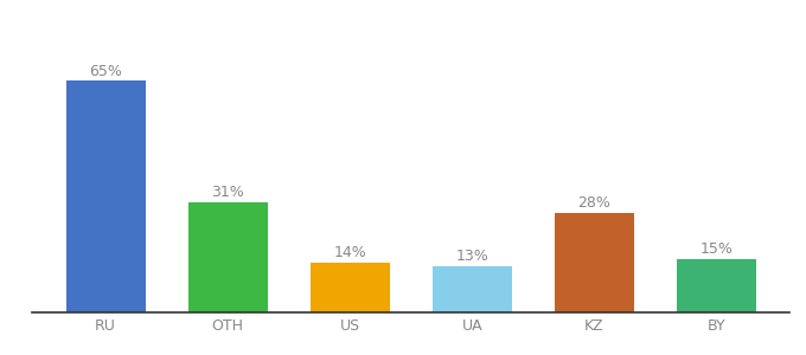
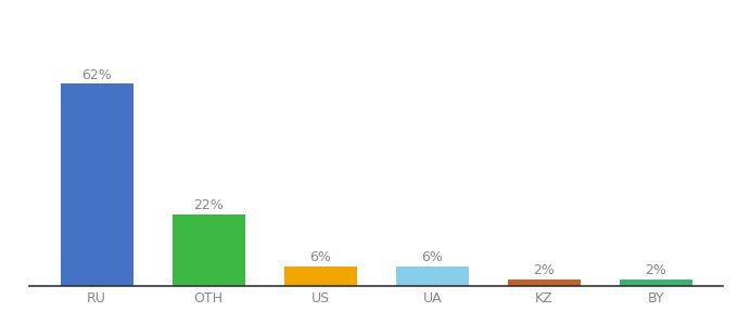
RU: 65% -> 62%
OTH: 31% -> 22%
US: 14% -> 6%
UA: 13% -> 6%
KZ: 28% -> 2%
BY: 15% -> 2%
